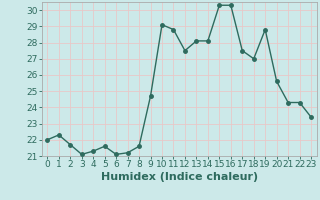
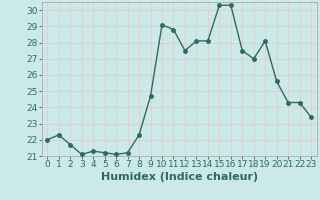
5: 21.6 -> 21.2
8: 21.6 -> 22.3
19: 28.8 -> 28.1
